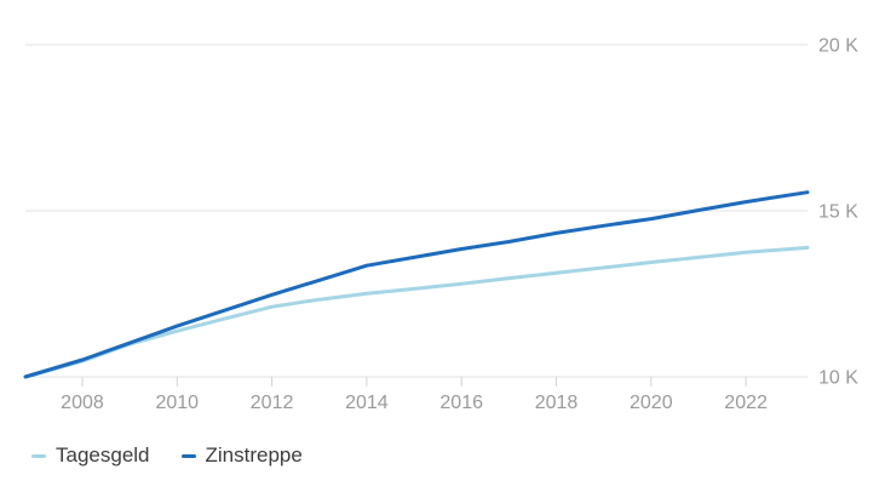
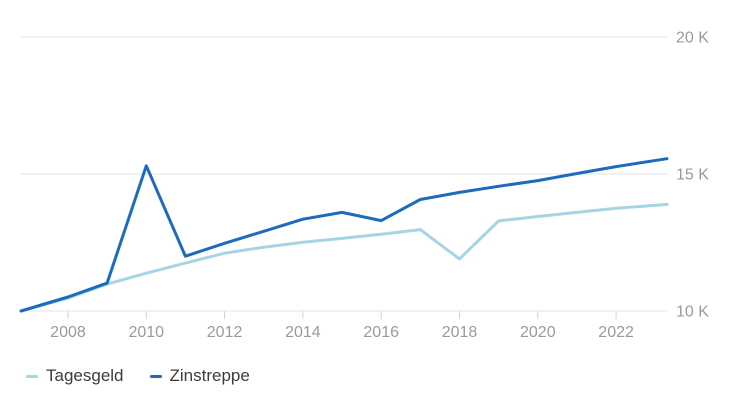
Zinstreppe/2010: 11.5K -> 15.3K
Zinstreppe/2016: 13.8K -> 13.3K
Tagesgeld/2018: 13.1K -> 11.9K
